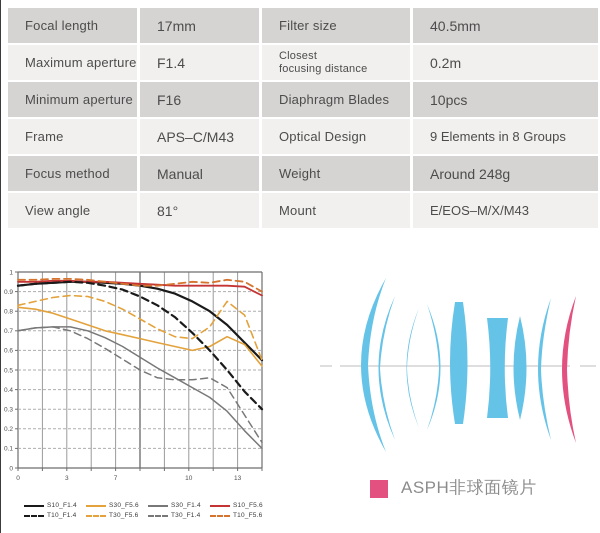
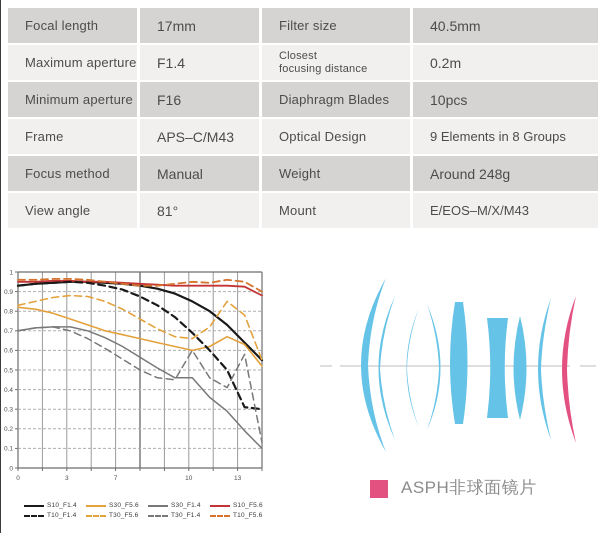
S30_F1.4/10: 0.41 -> 0.46
T30_F1.4/10: 0.45 -> 0.60
T10_F1.4/13: 0.39 -> 0.31
T30_F1.4/13: 0.27 -> 0.58
